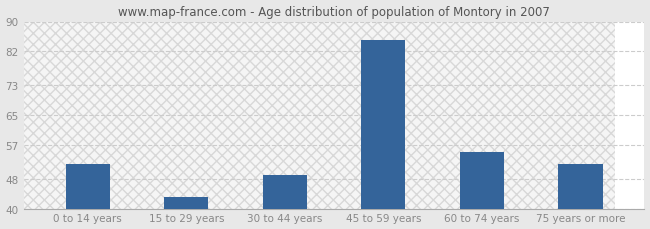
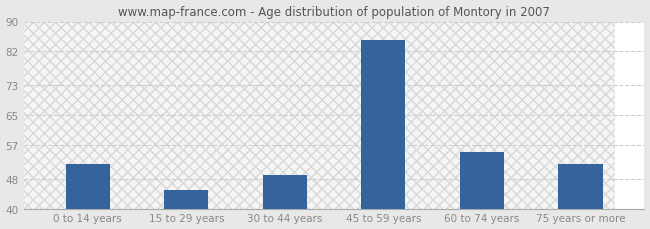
15 to 29 years: 43 -> 45
